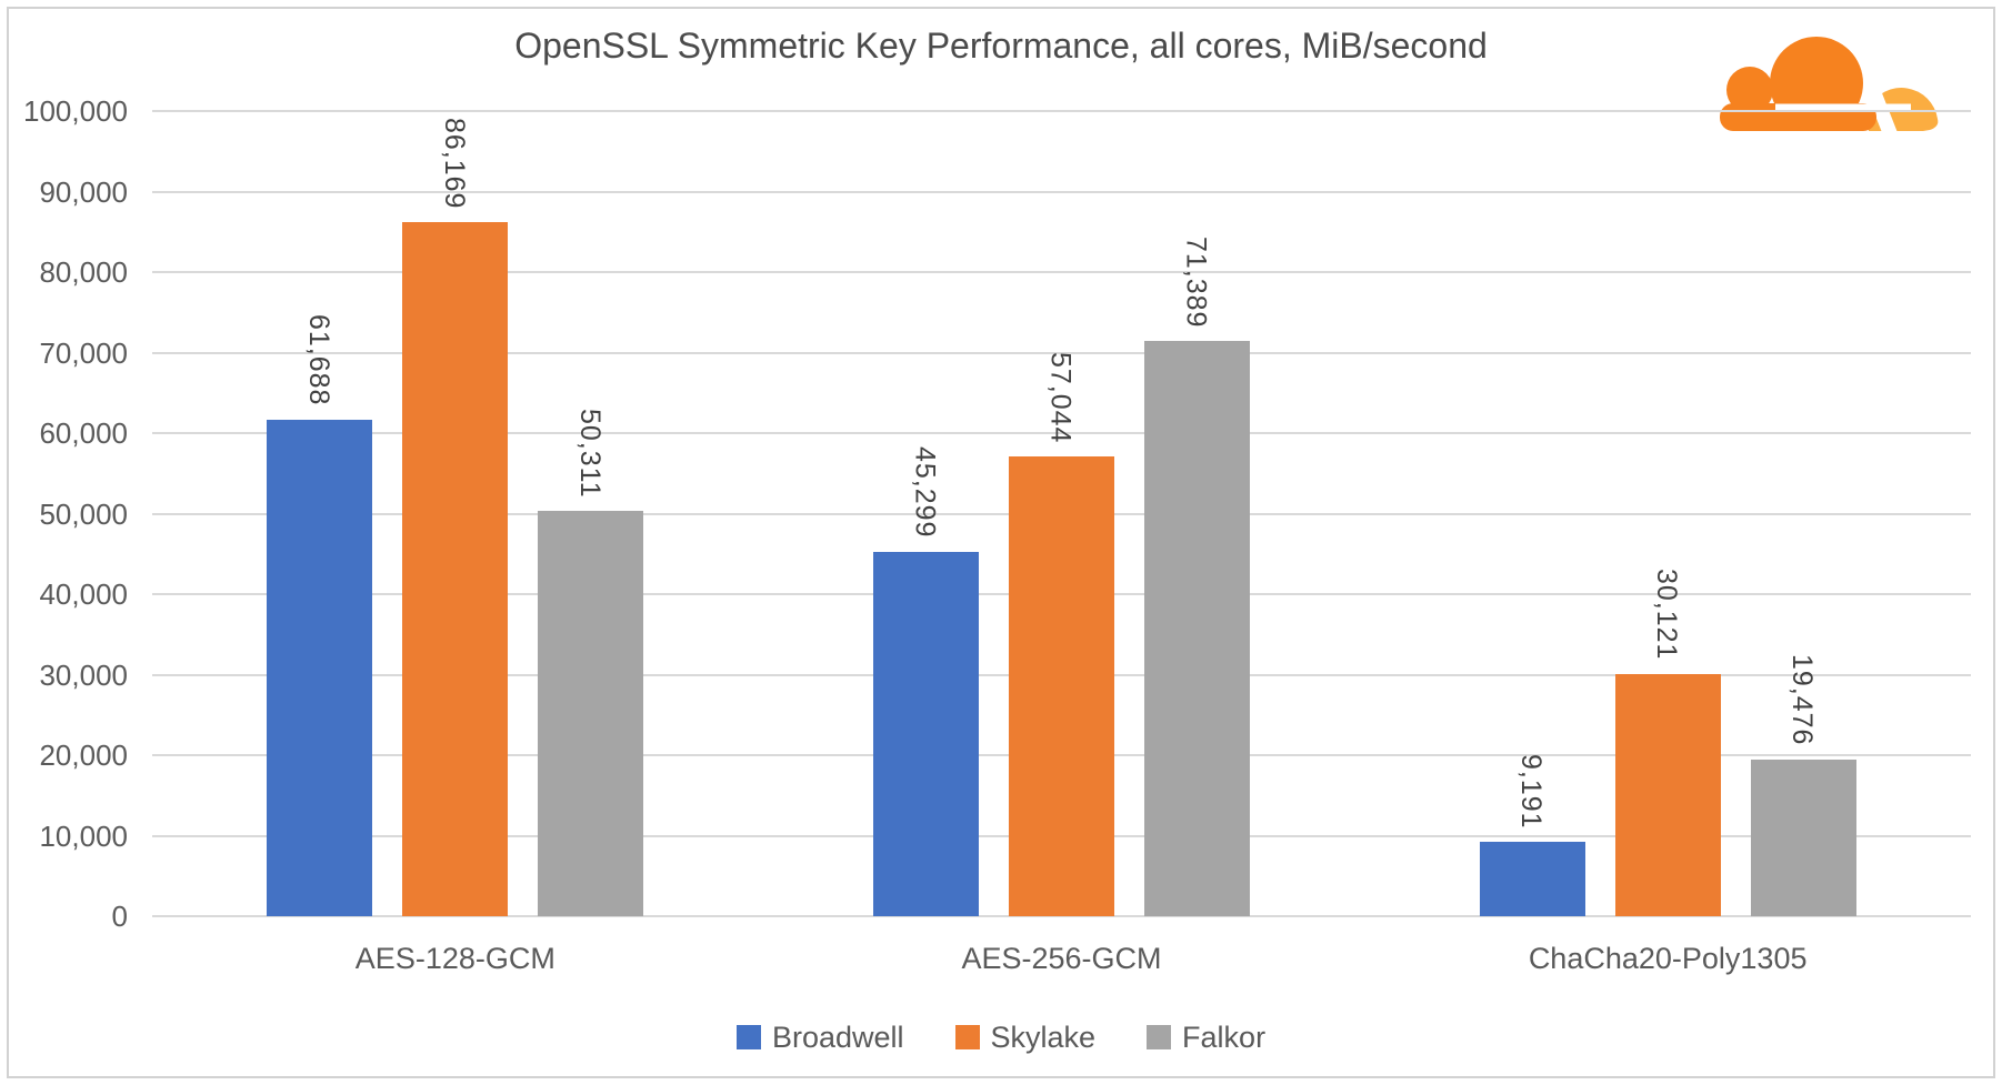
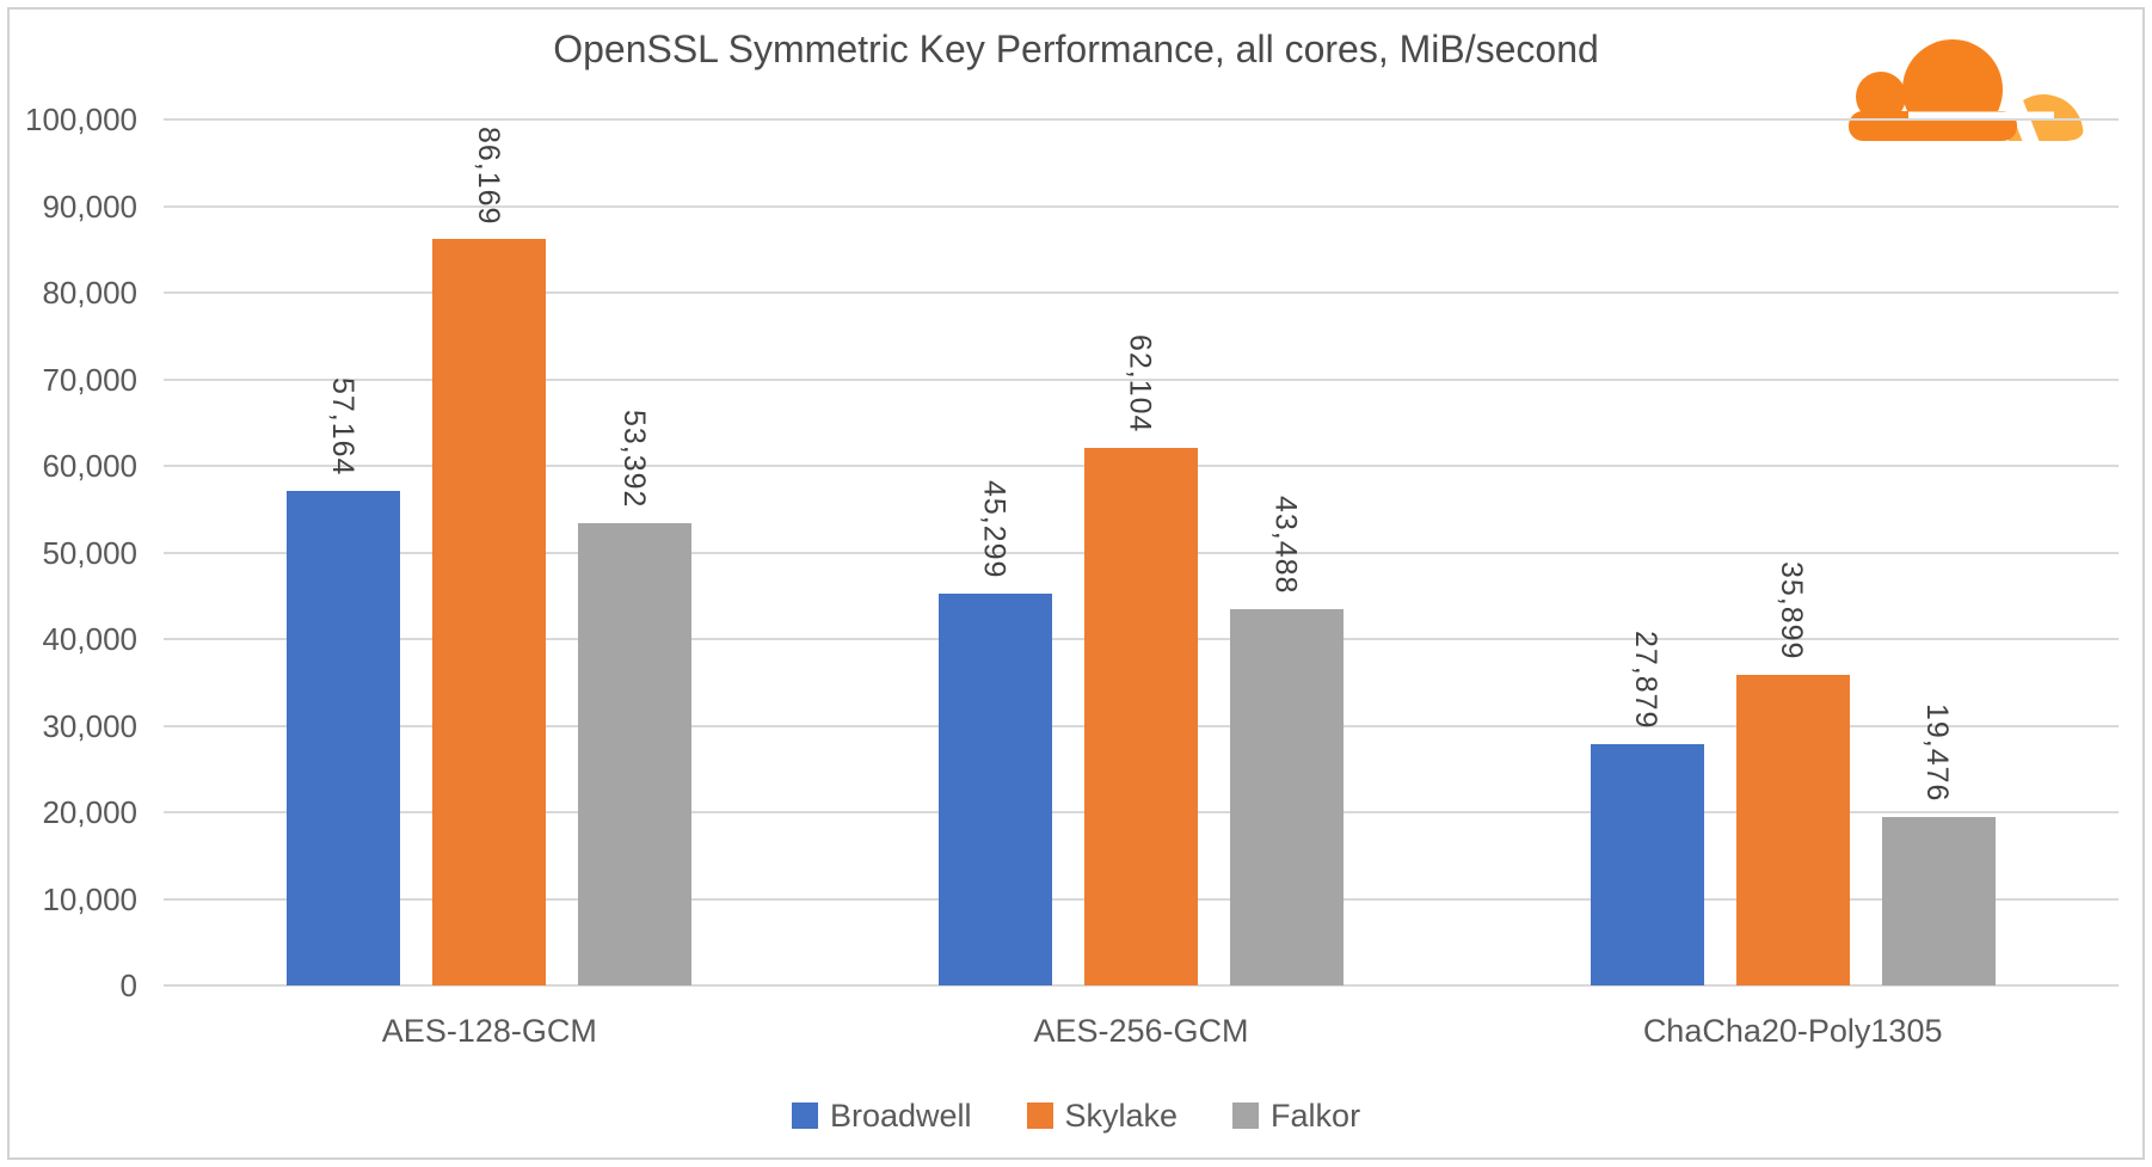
Broadwell/AES-128-GCM: 61,688 -> 57,164
Falkor/AES-128-GCM: 50,311 -> 53,392
Skylake/AES-256-GCM: 57,044 -> 62,104
Falkor/AES-256-GCM: 71,389 -> 43,488
Broadwell/ChaCha20-Poly1305: 9,191 -> 27,879
Skylake/ChaCha20-Poly1305: 30,121 -> 35,899
